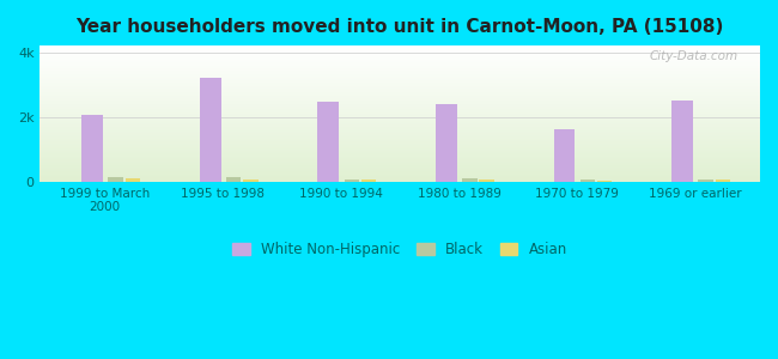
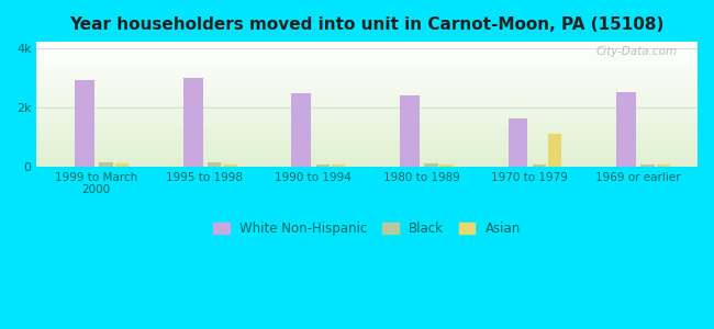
White Non-Hispanic/1999 to March 2000: 2.05k -> 2.90k
White Non-Hispanic/1995 to 1998: 3.20k -> 3.00k
Asian/1970 to 1979: 0.03k -> 1.10k
